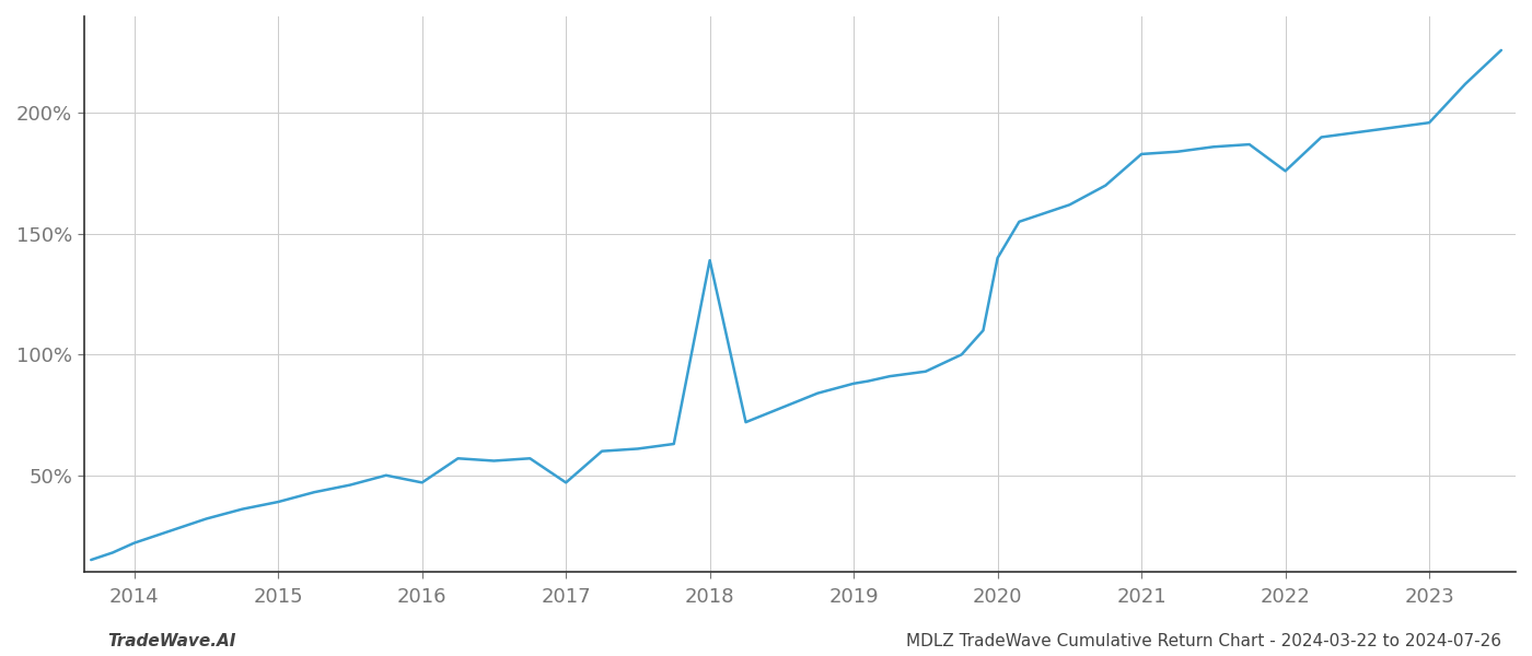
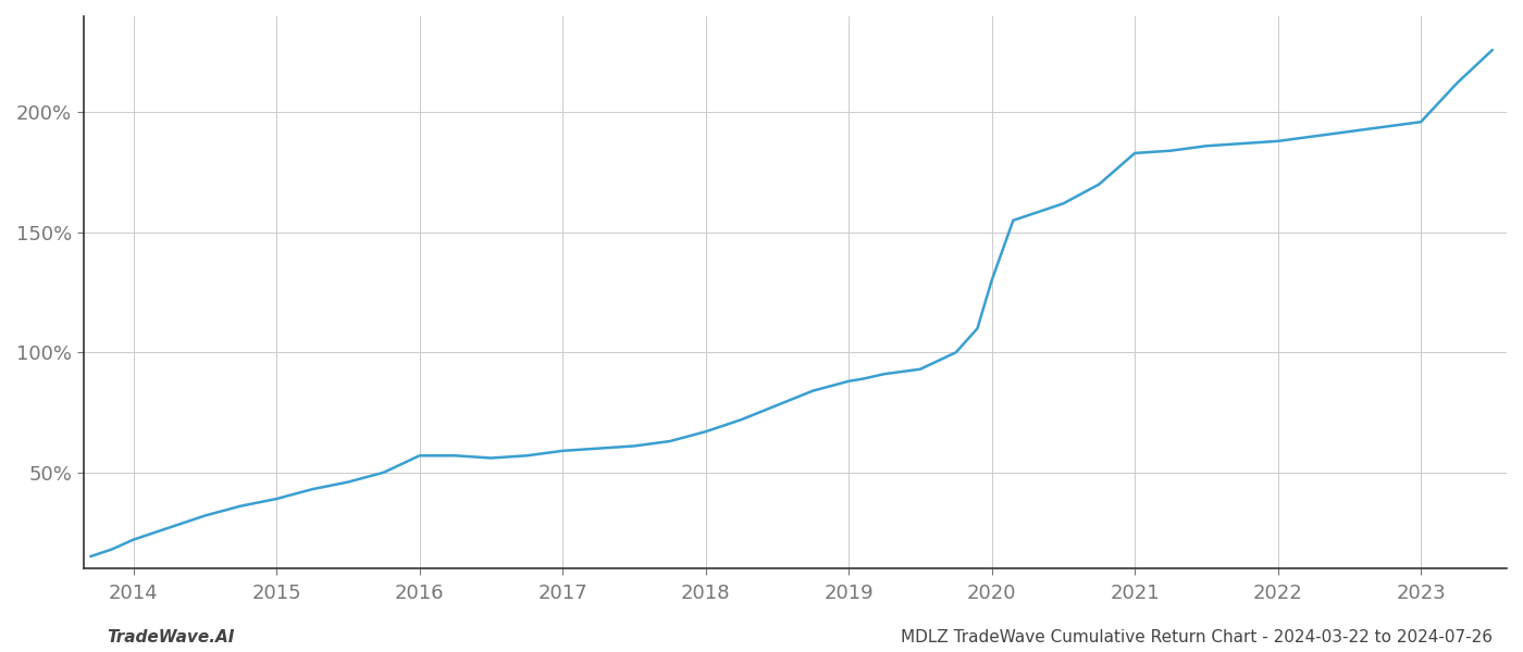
2016: 47% -> 57%
2017: 47% -> 59%
2018: 139% -> 67%
2020: 140% -> 130%
2022: 176% -> 188%
